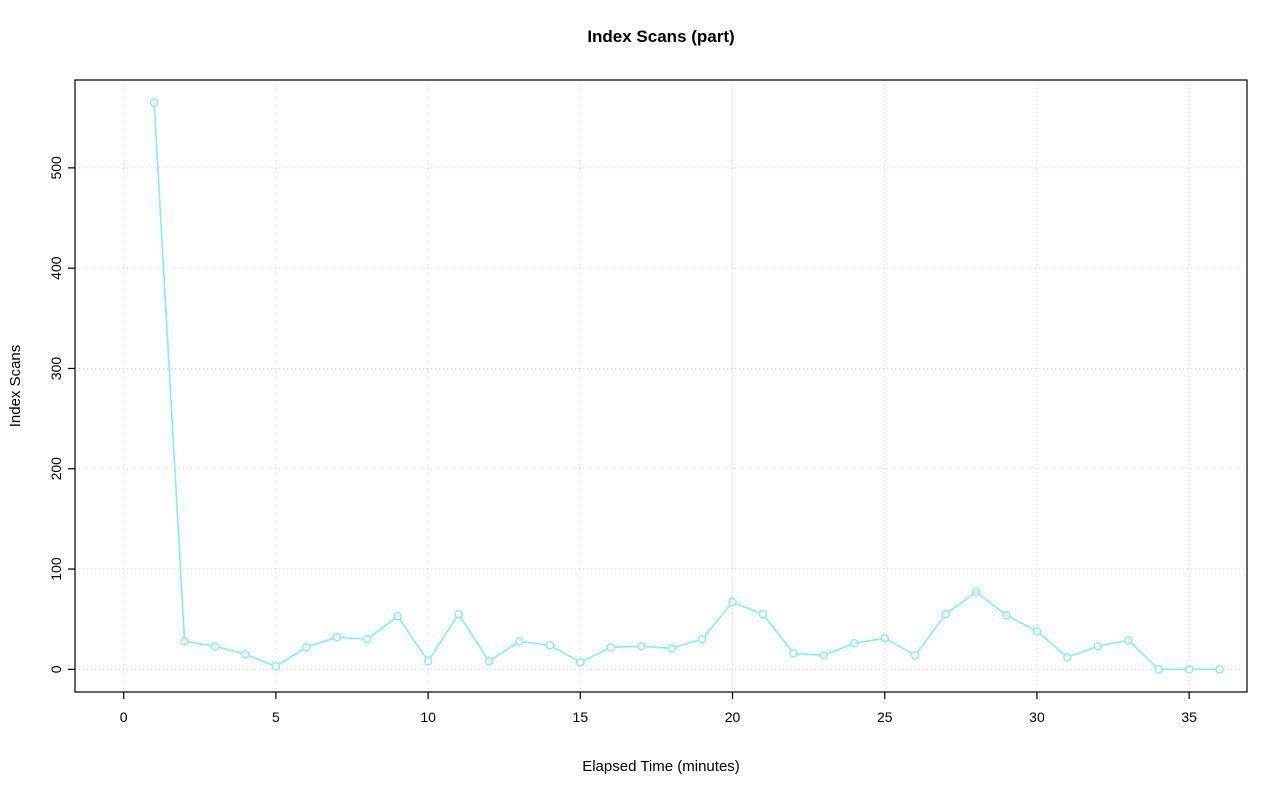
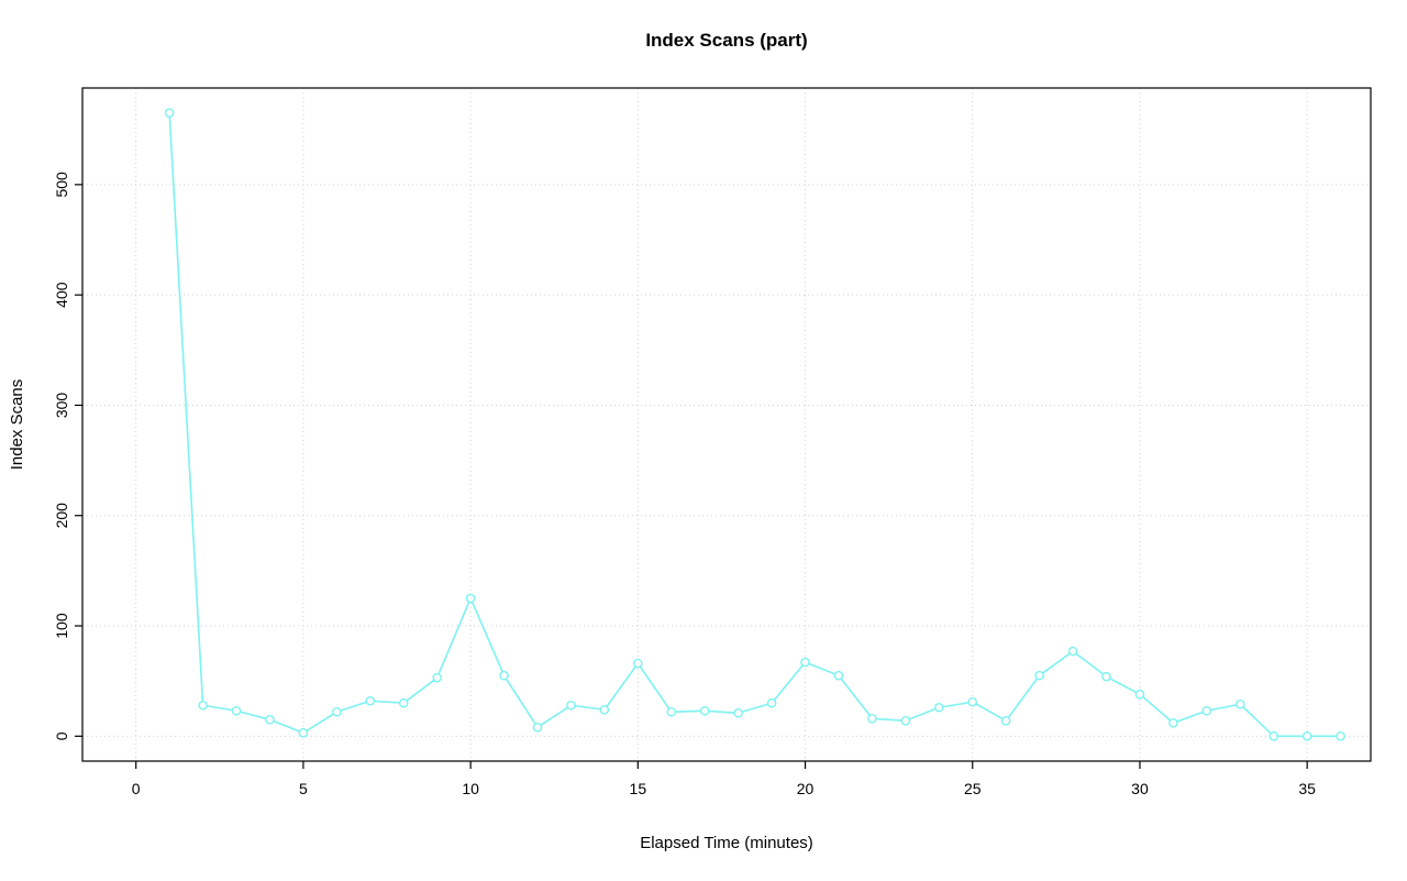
10: 8 -> 125
15: 7 -> 66
